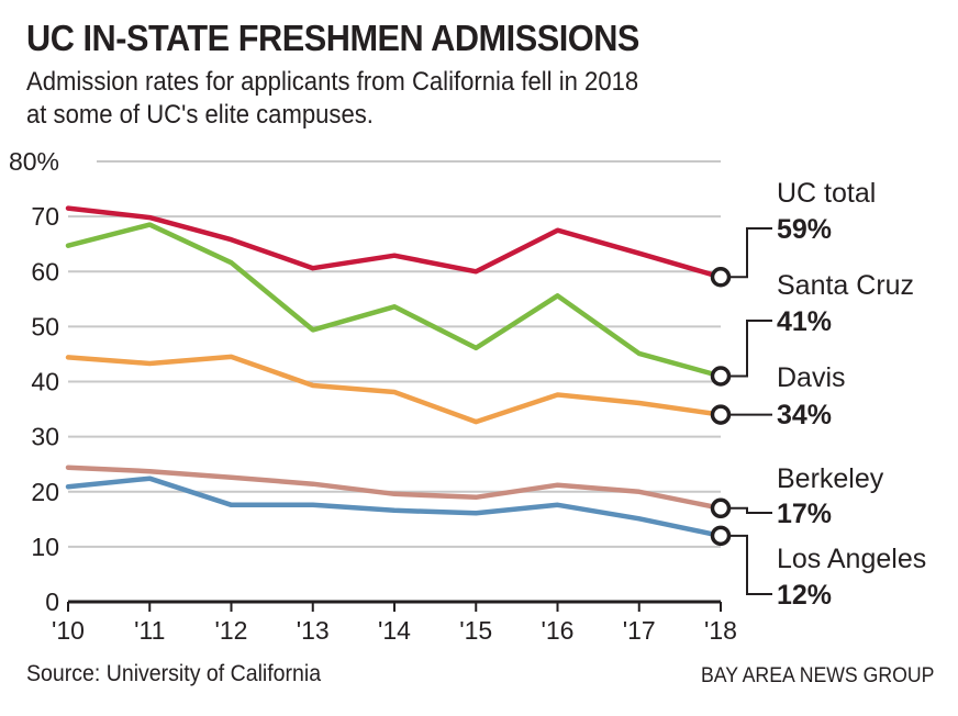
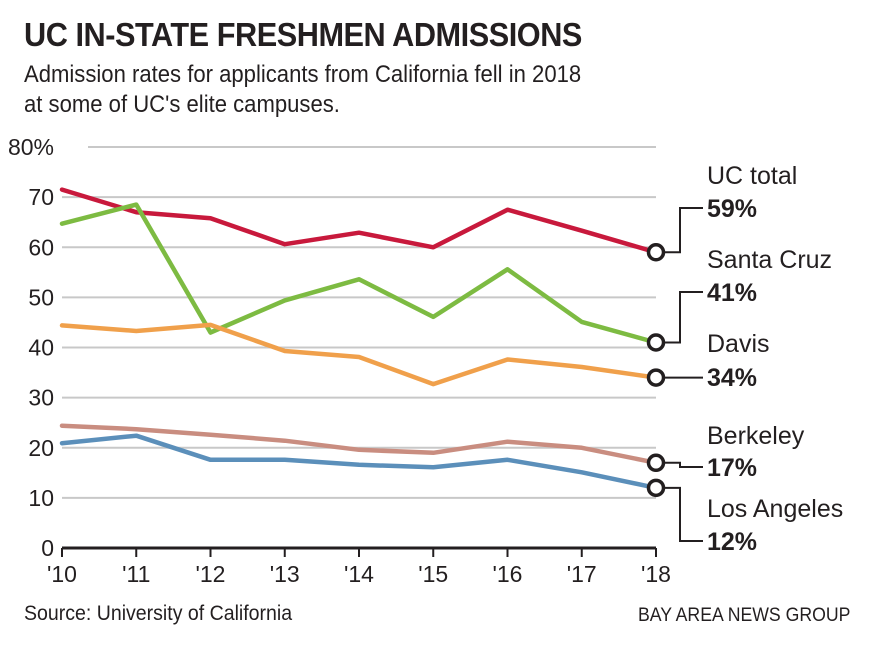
UC total/'11: 70% -> 67%
Santa Cruz/'12: 62% -> 43%
